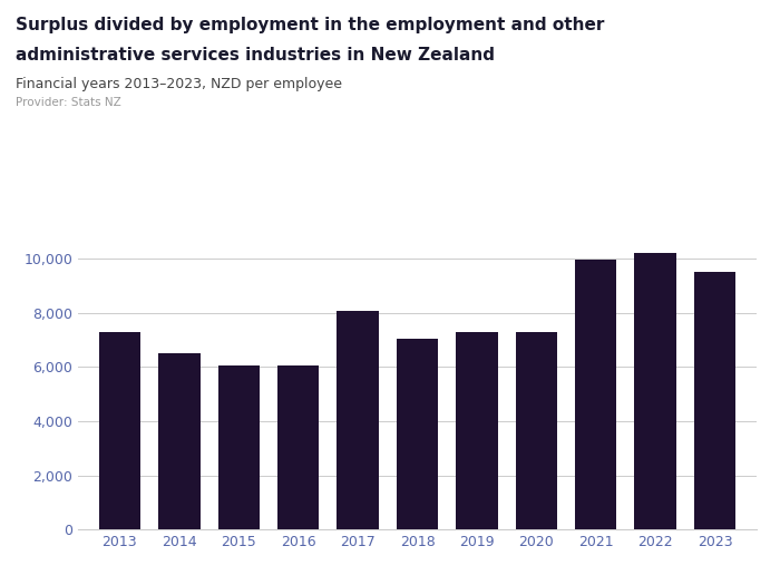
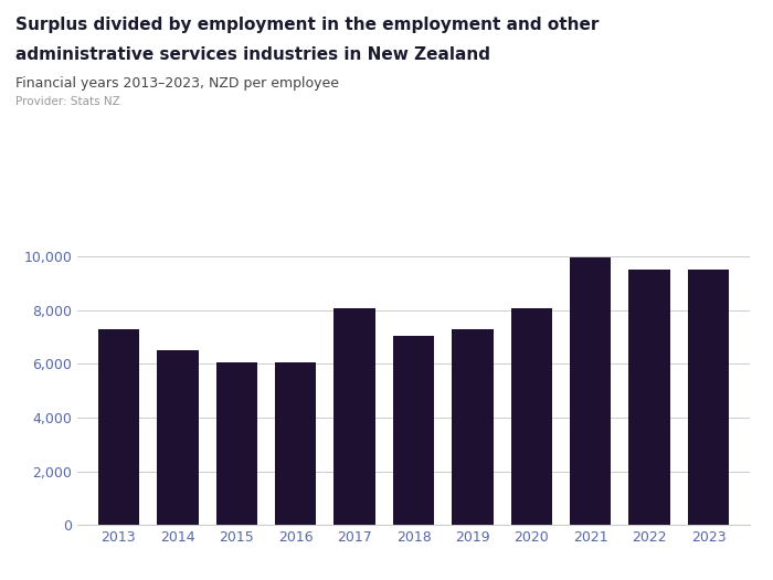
2020: 7,300 -> 8,050
2022: 10,200 -> 9,500
